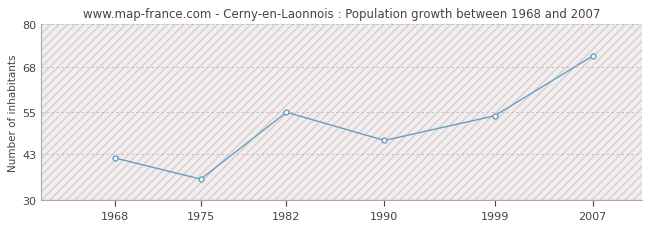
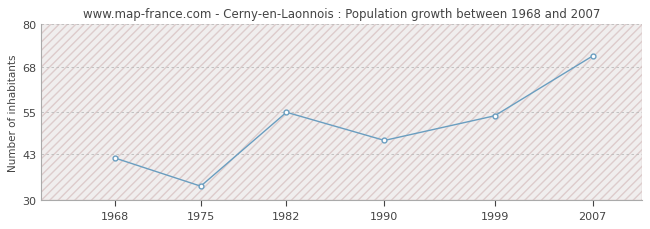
1975: 36 -> 34
